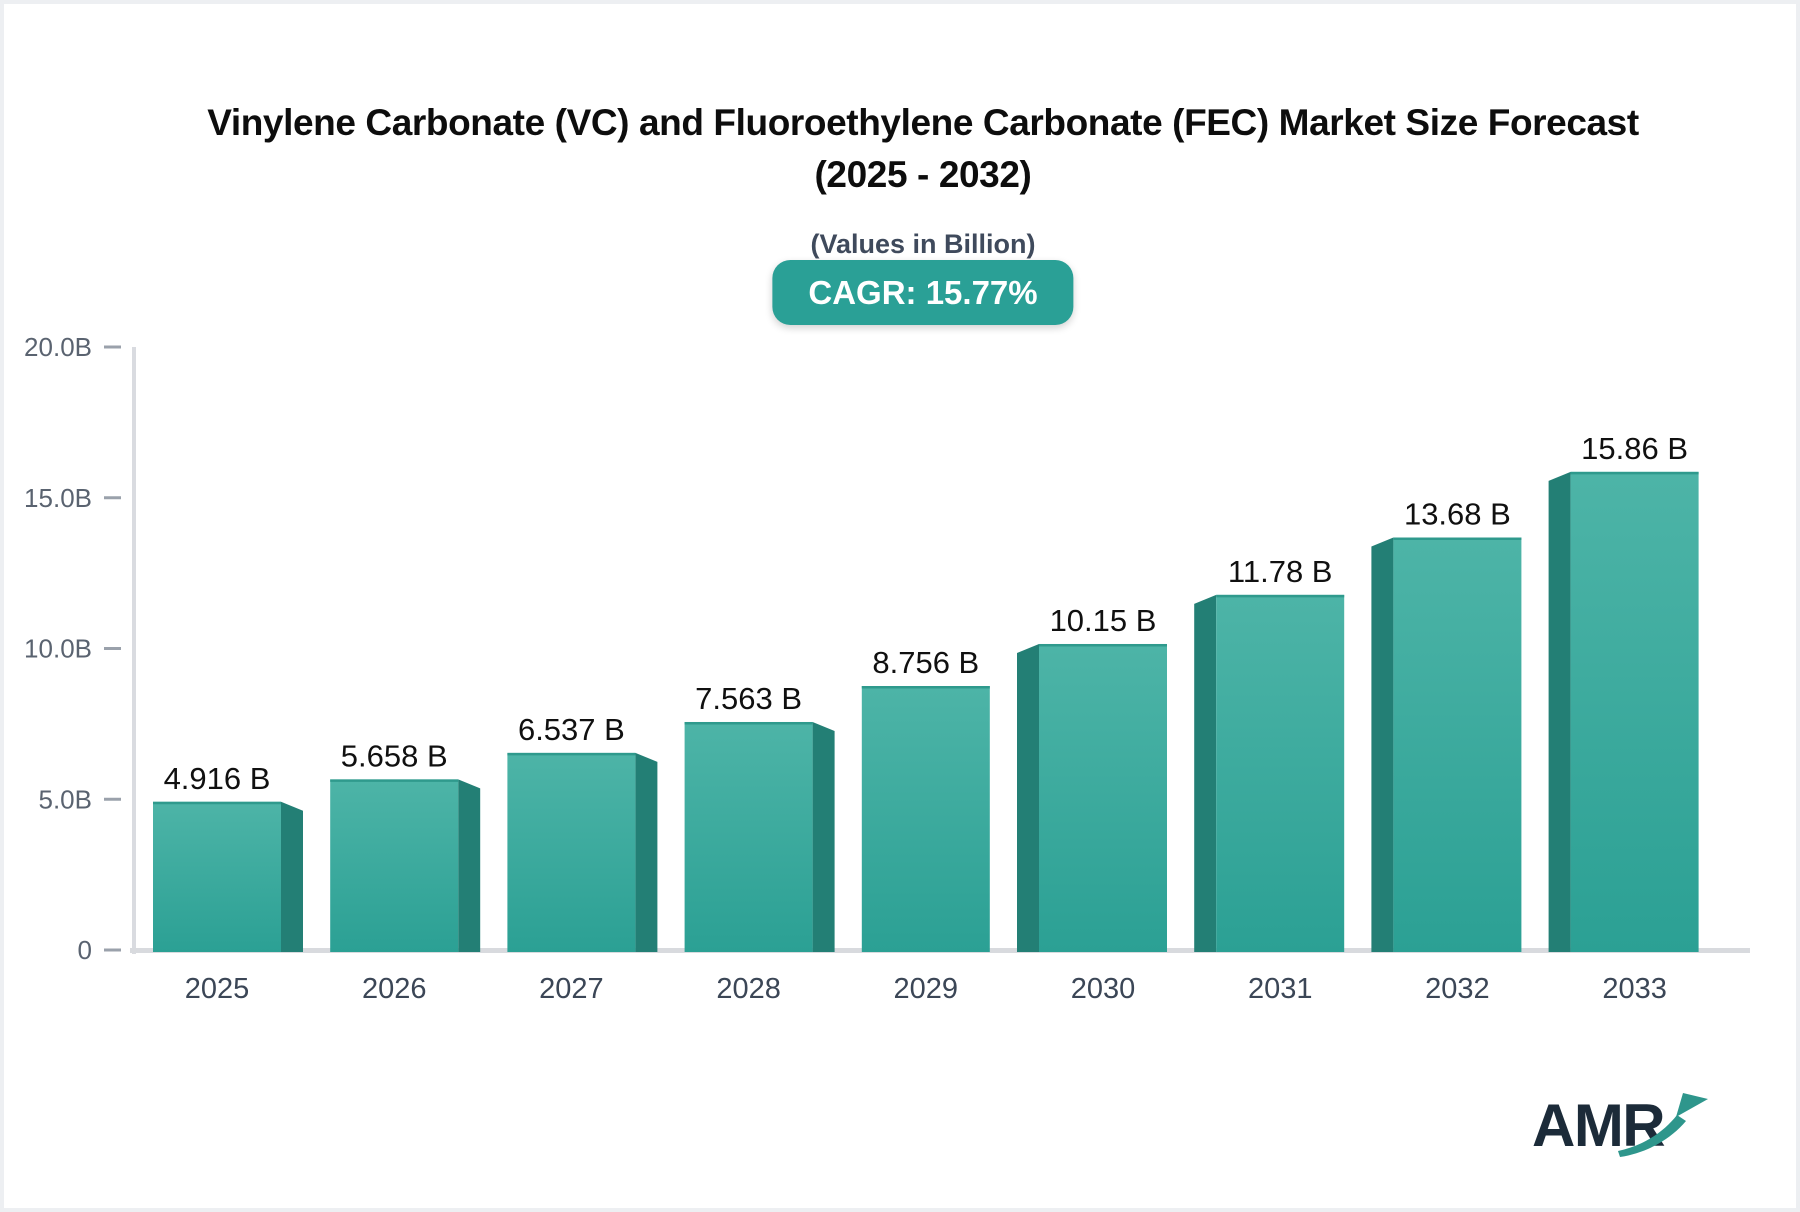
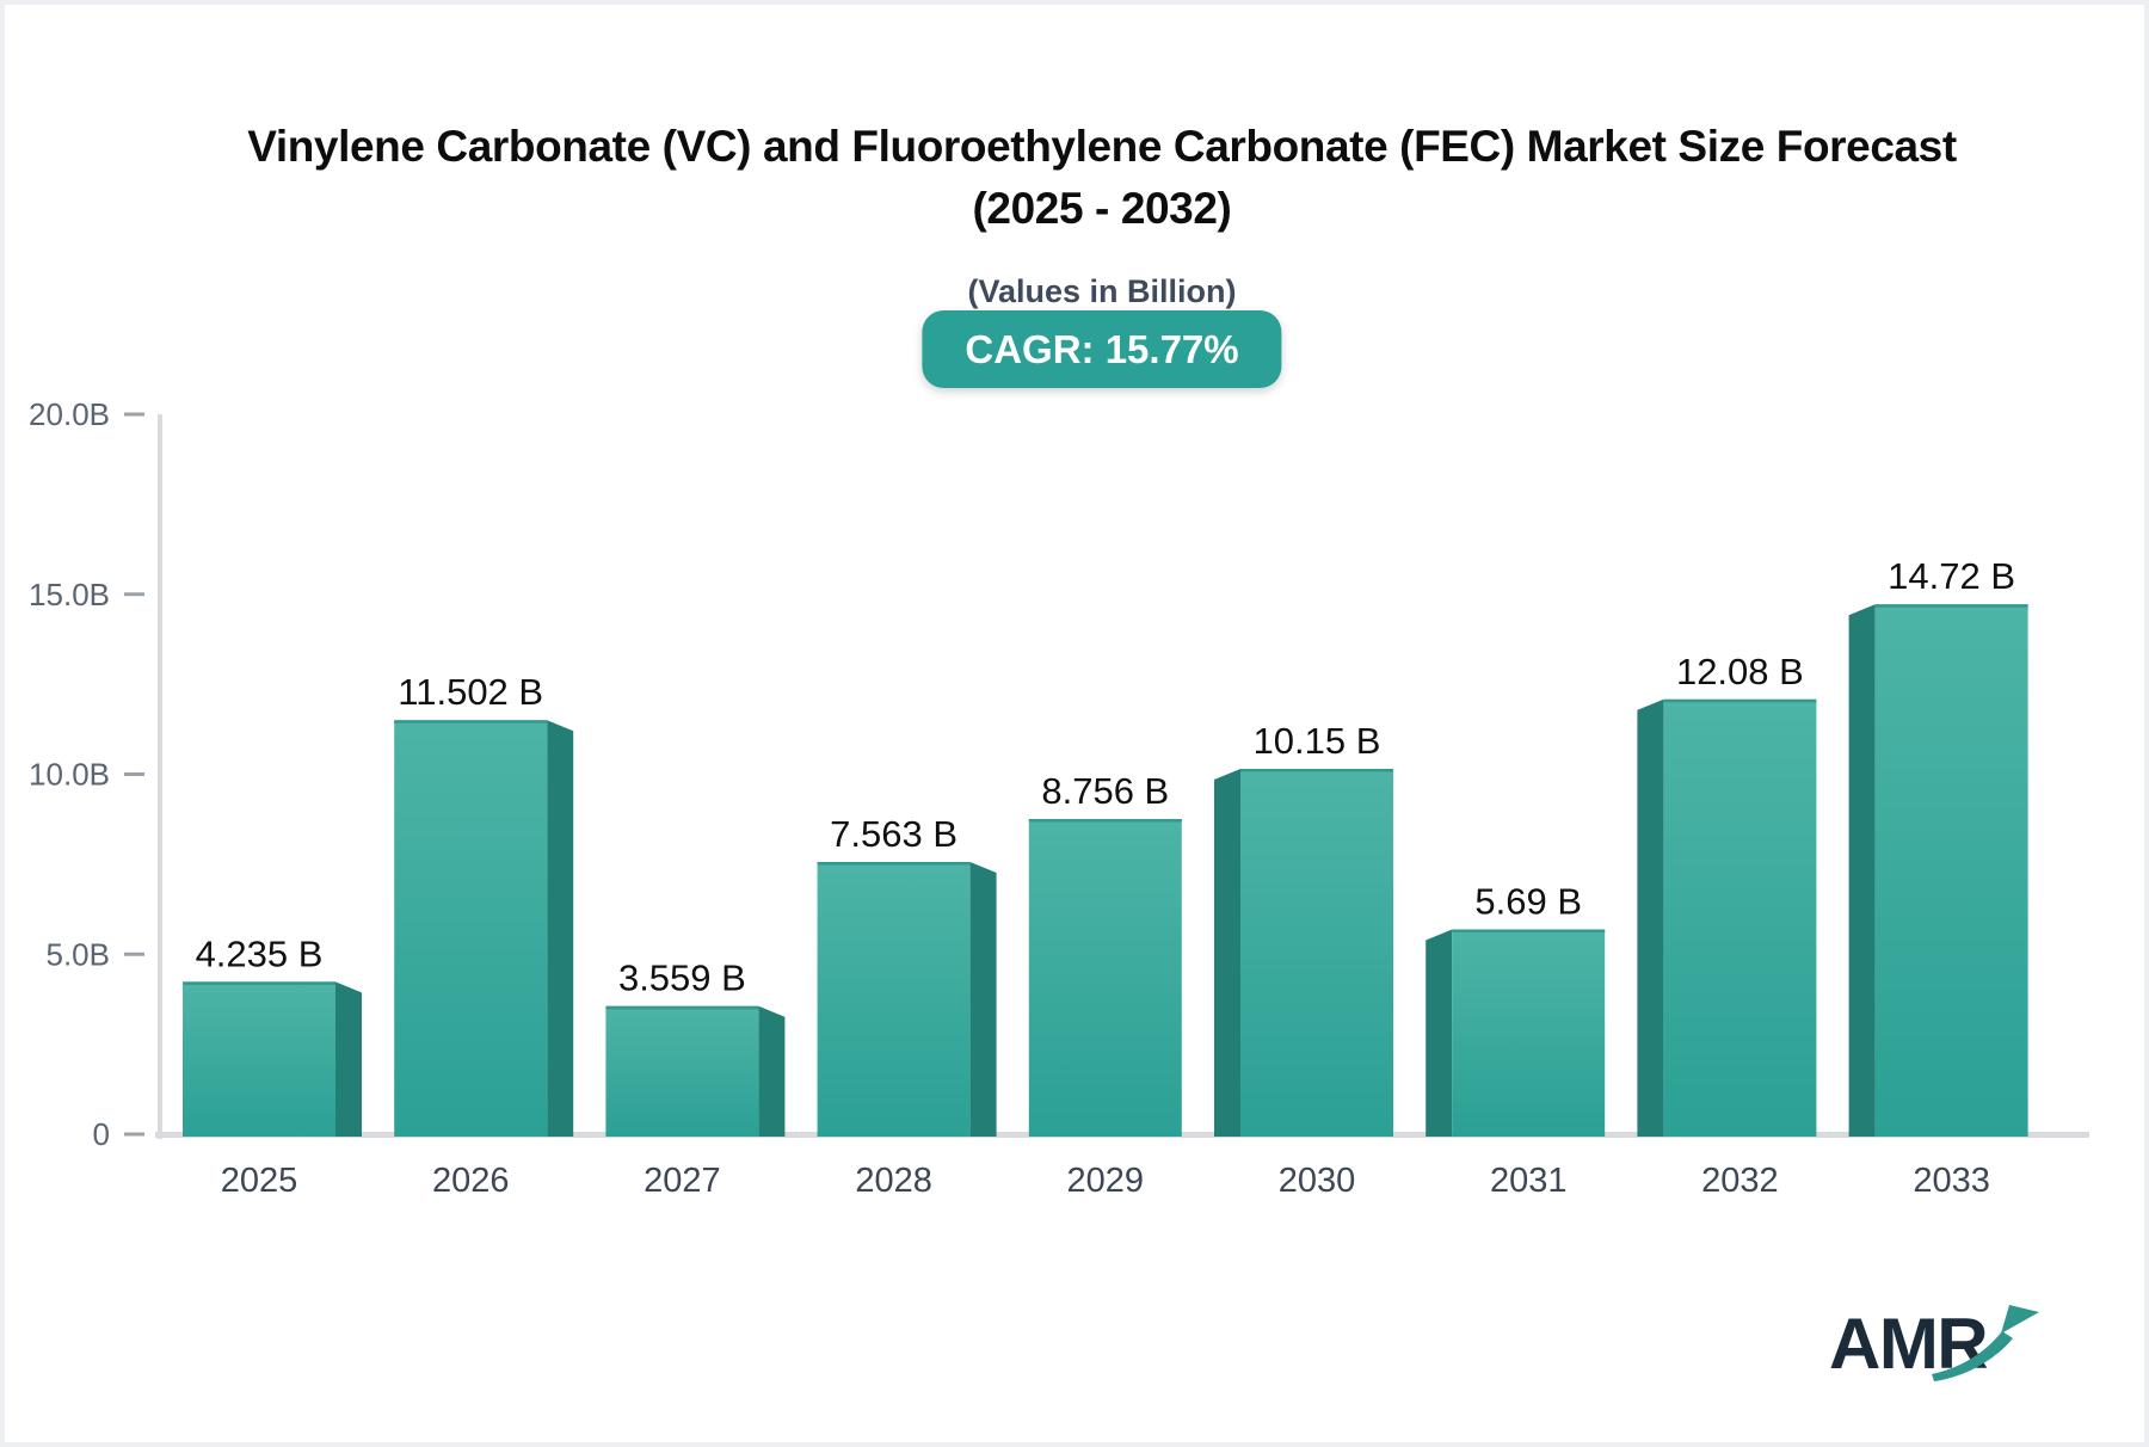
2025: 4.916 -> 4.235
2026: 5.658 -> 11.502
2027: 6.537 -> 3.559
2031: 11.78 -> 5.69
2032: 13.68 -> 12.08
2033: 15.86 -> 14.72
